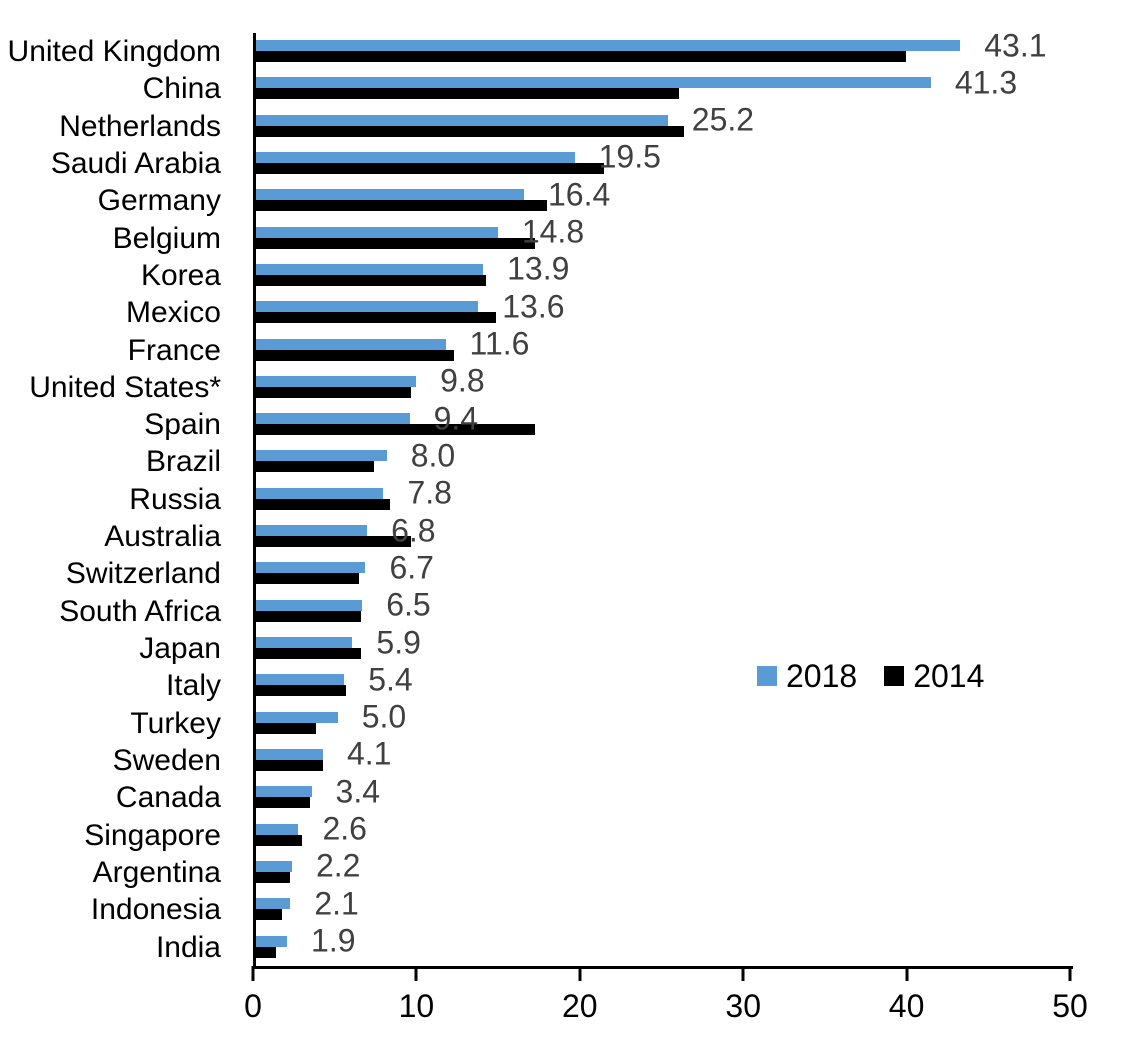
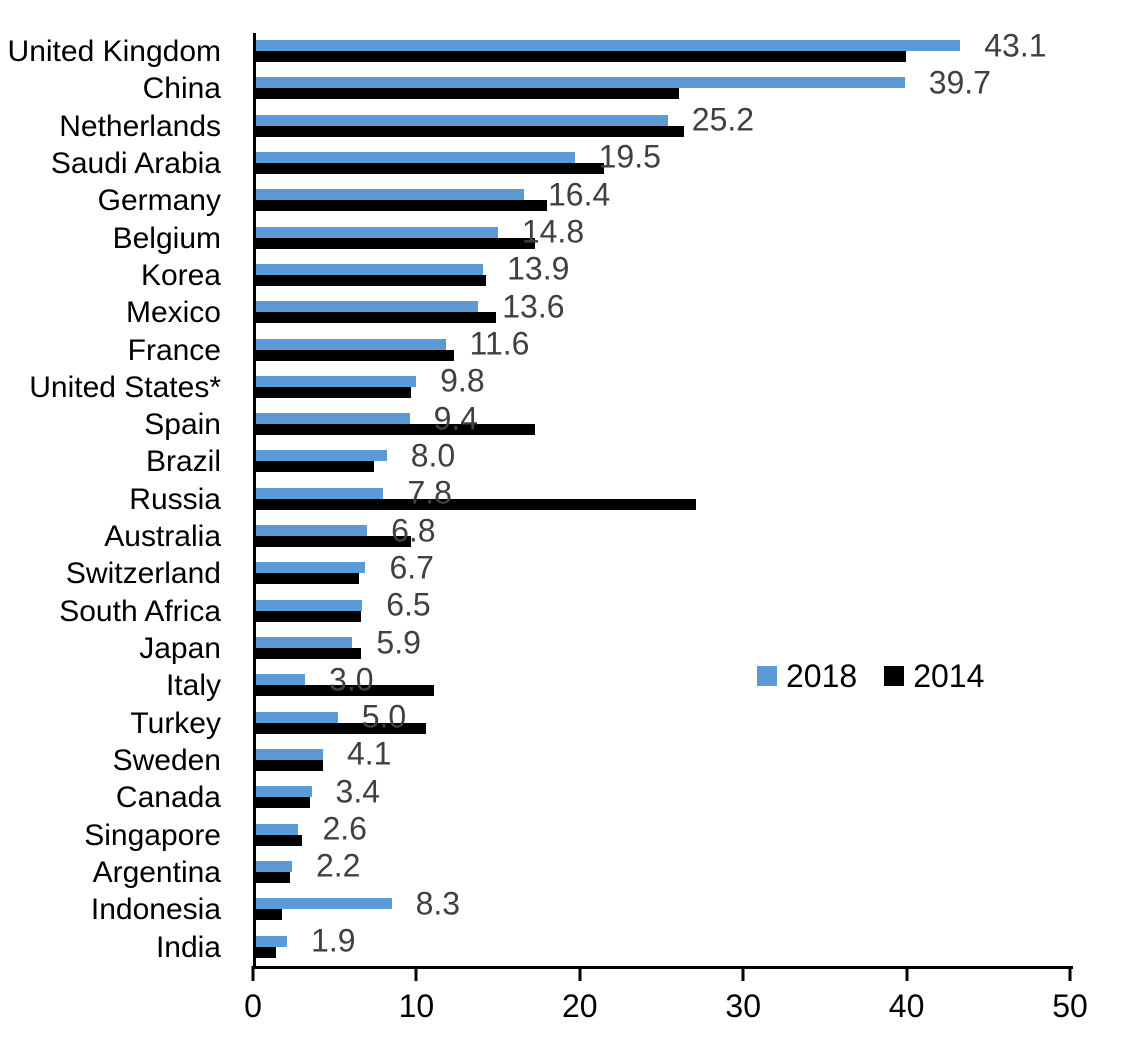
2018/China: 41.3 -> 39.7
2014/Russia: 8.2 -> 26.9
2018/Italy: 5.4 -> 3.0
2014/Italy: 5.5 -> 10.9
2014/Turkey: 3.7 -> 10.4
2018/Indonesia: 2.1 -> 8.3
